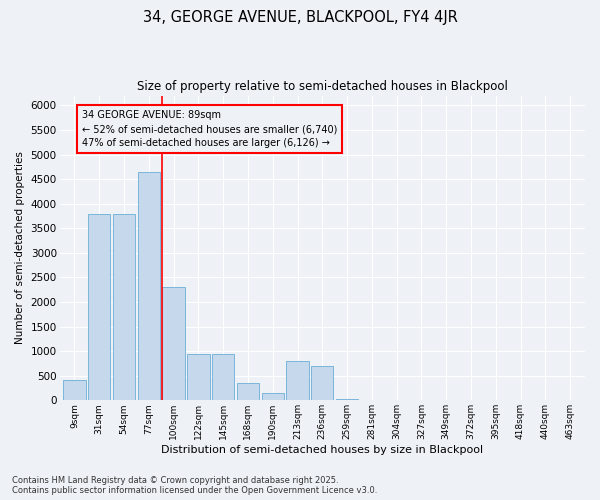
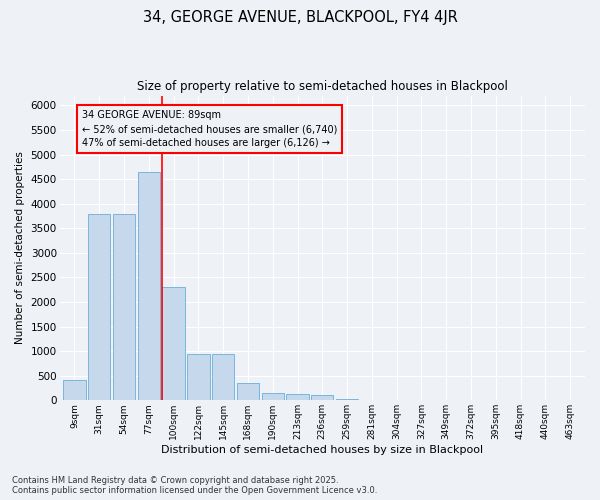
213sqm: 800 -> 120
236sqm: 700 -> 100
